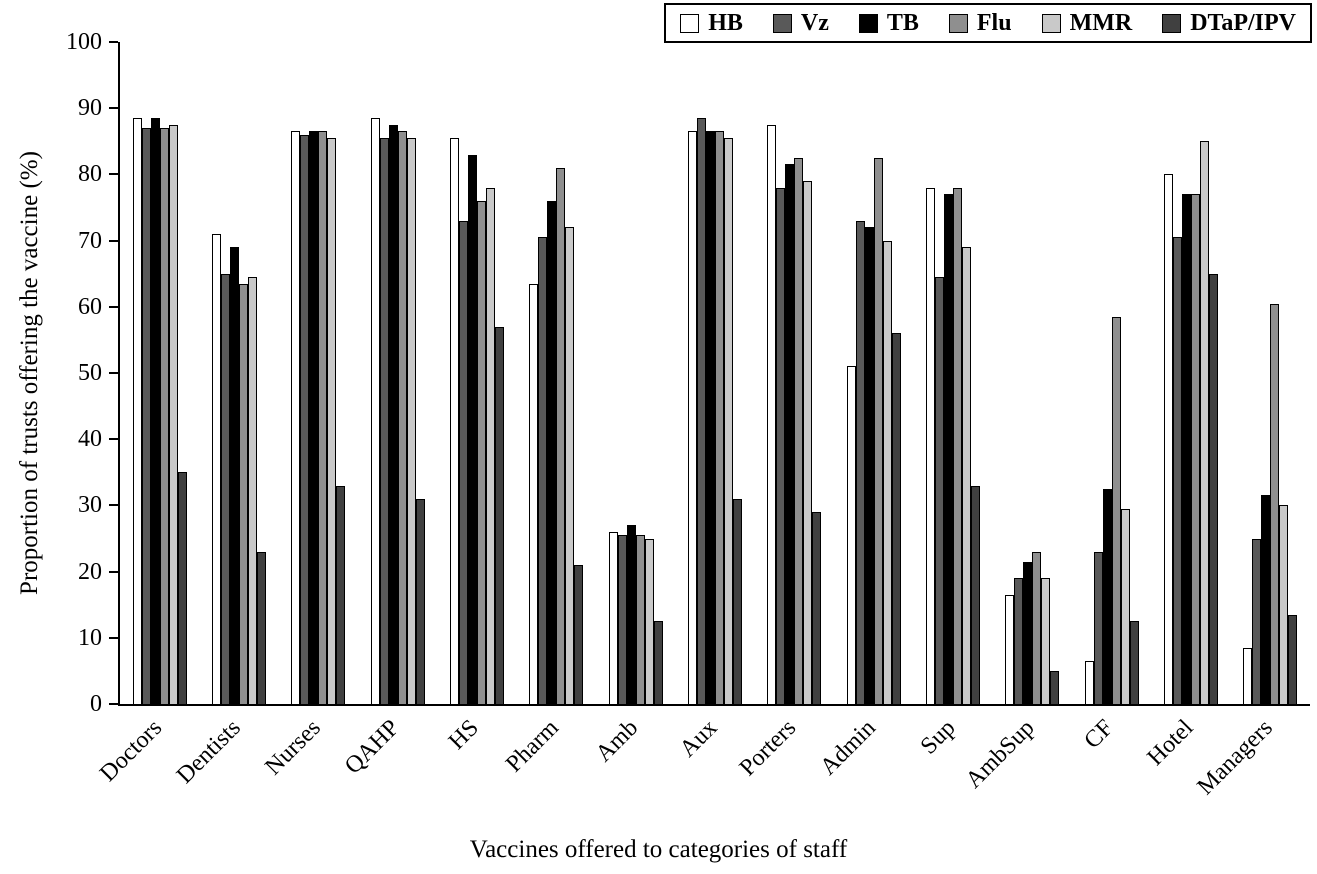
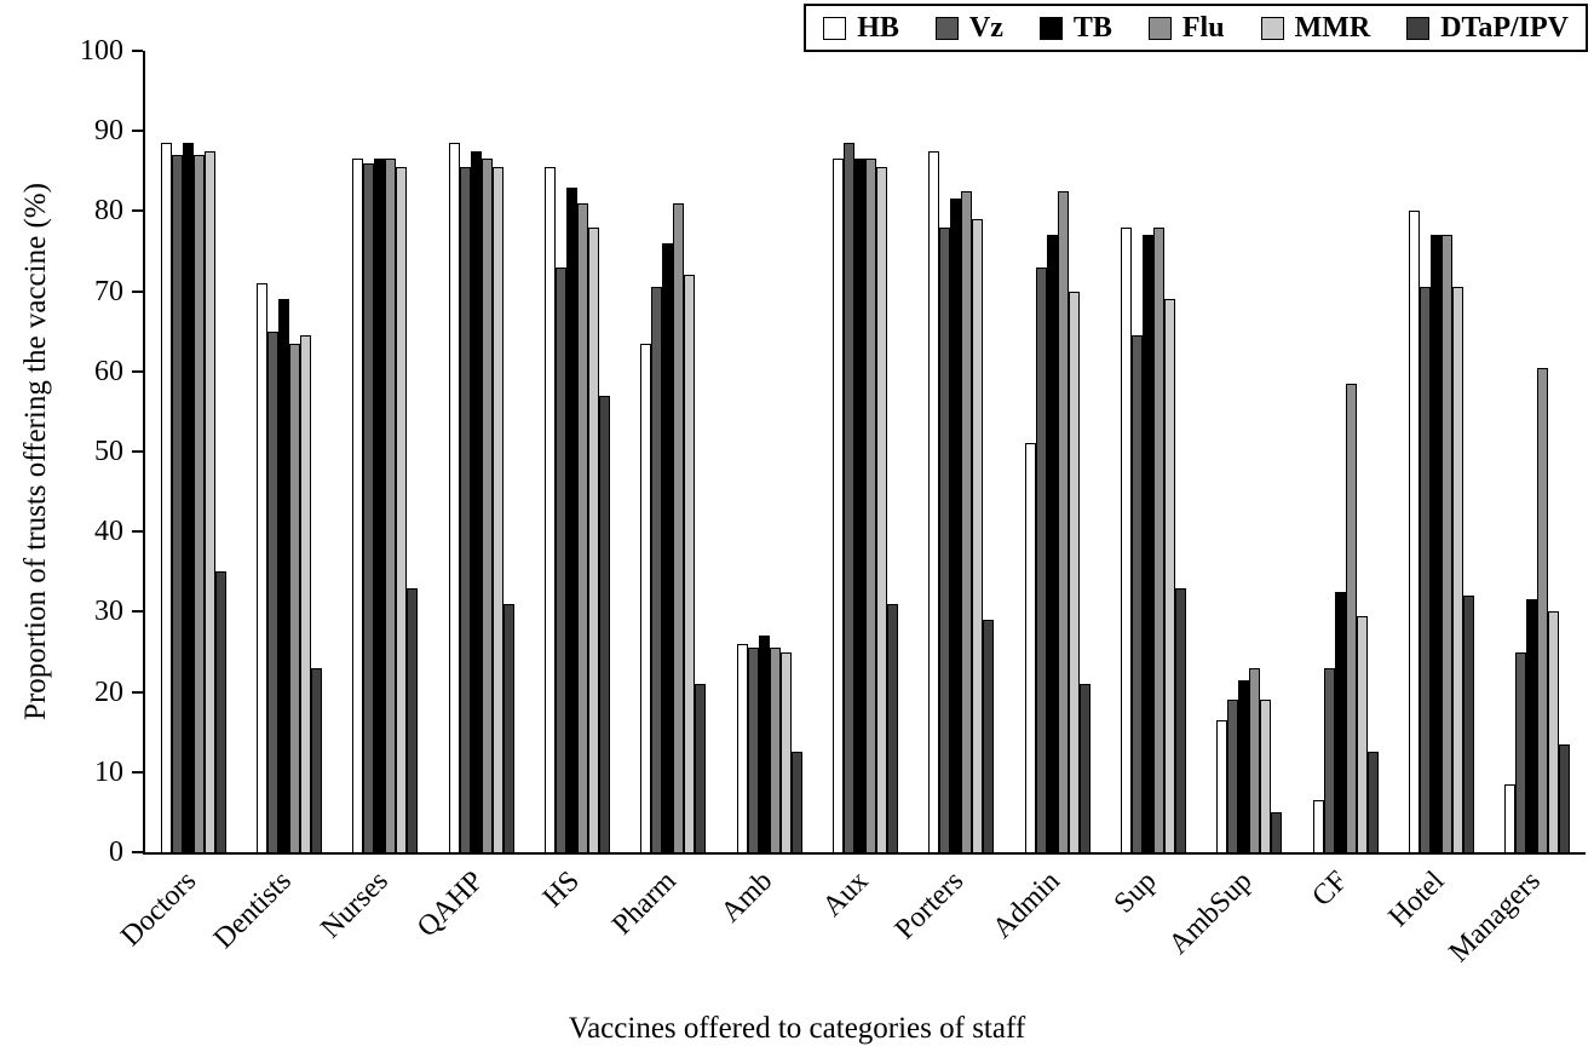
Flu/HS: 76 -> 81
TB/Admin: 72 -> 77
DTaP/IPV/Admin: 56 -> 21
MMR/Hotel: 85 -> 70
DTaP/IPV/Hotel: 65 -> 32
